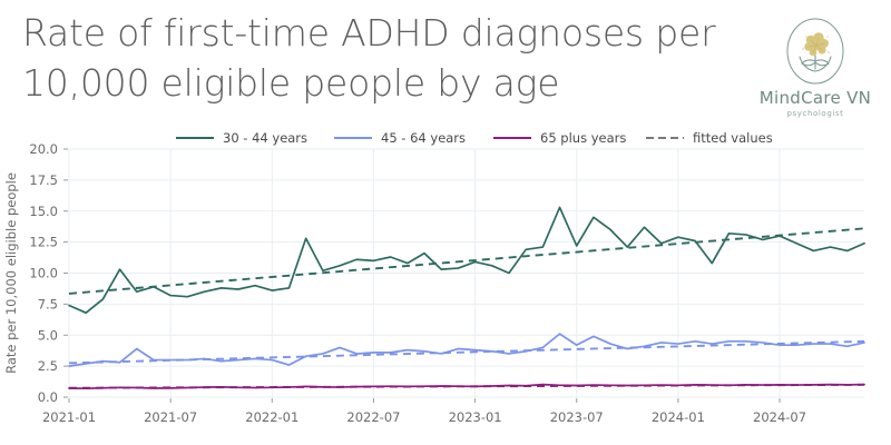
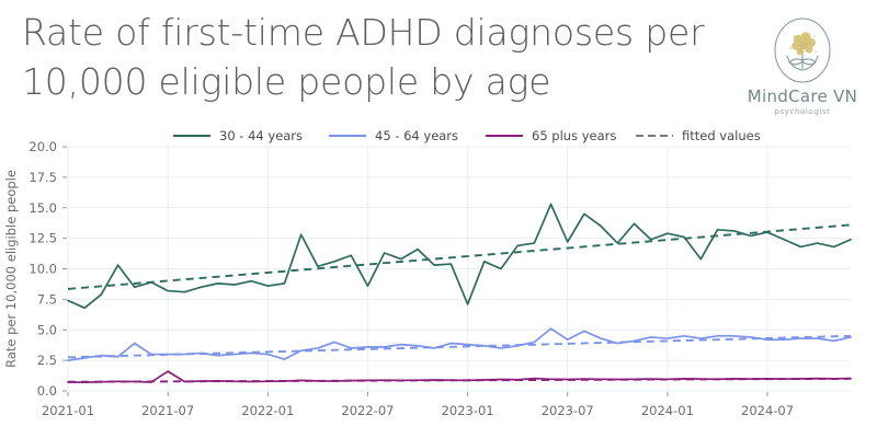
65 plus years/2021-07: 0.7 -> 1.6
30 - 44 years/2022-07: 11.0 -> 8.6
30 - 44 years/2023-01: 10.9 -> 7.1
